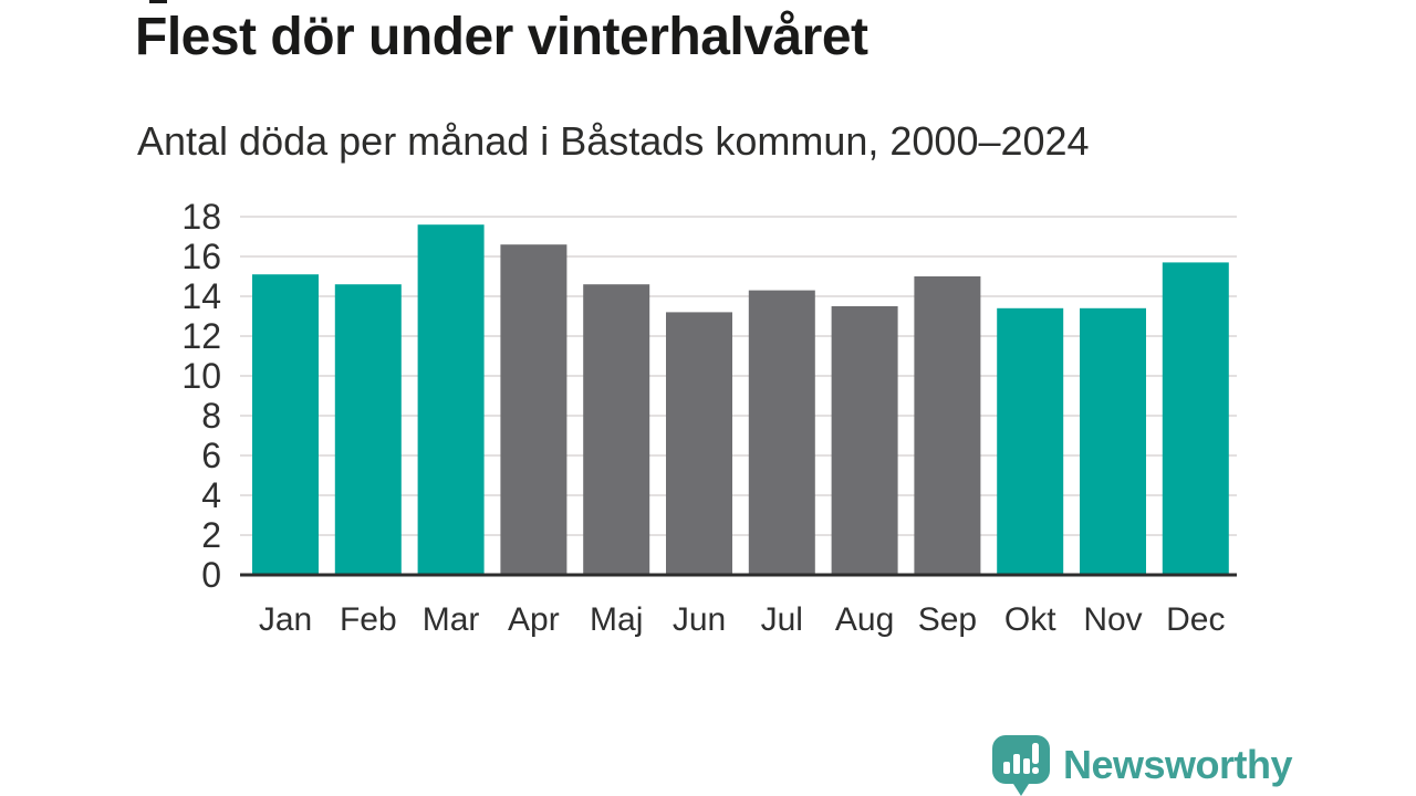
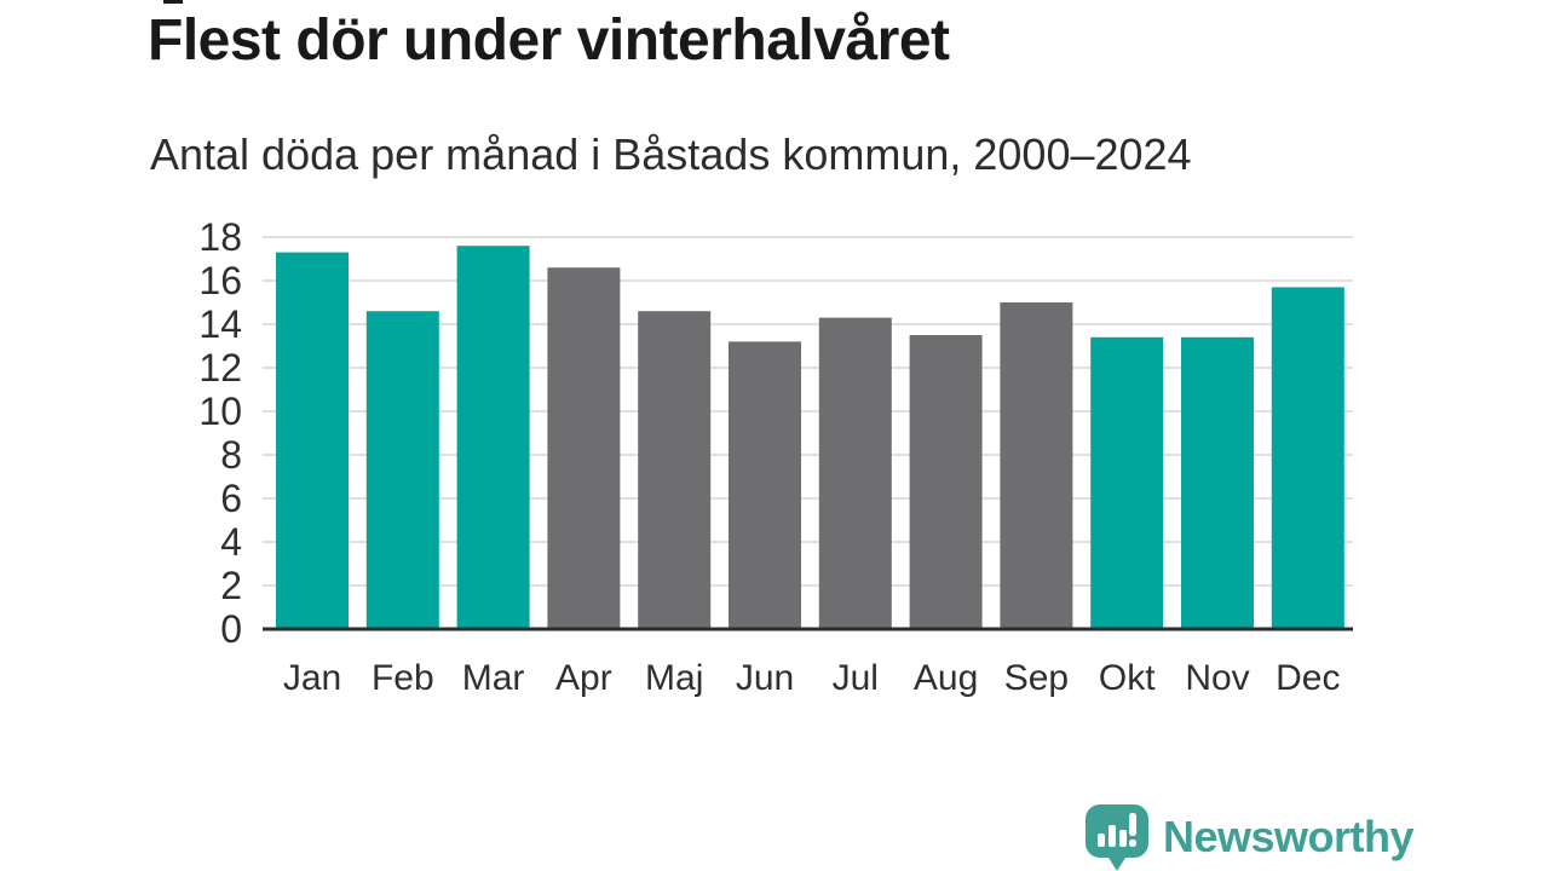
Jan: 15.1 -> 17.3
